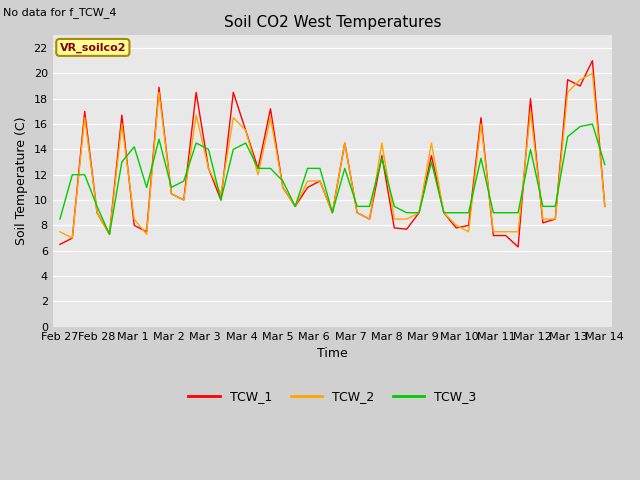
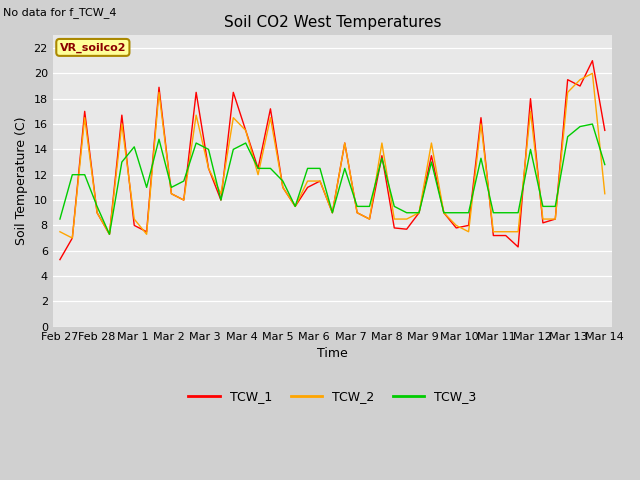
TCW_1/Feb 27: 6.5 -> 5.3
TCW_1/Mar 14: 9.5 -> 15.5
TCW_2/Mar 14: 9.5 -> 10.5
